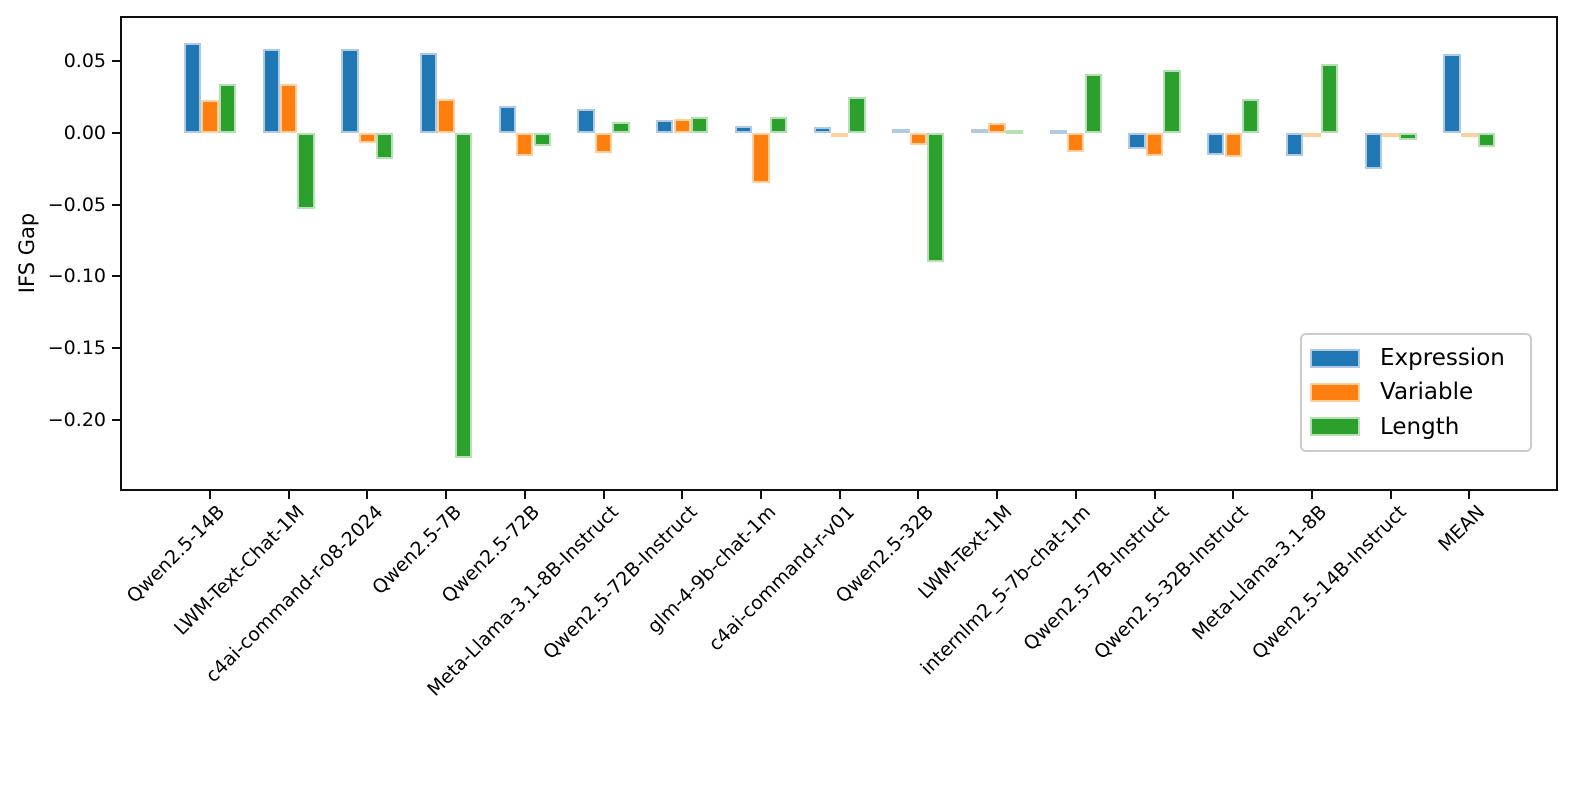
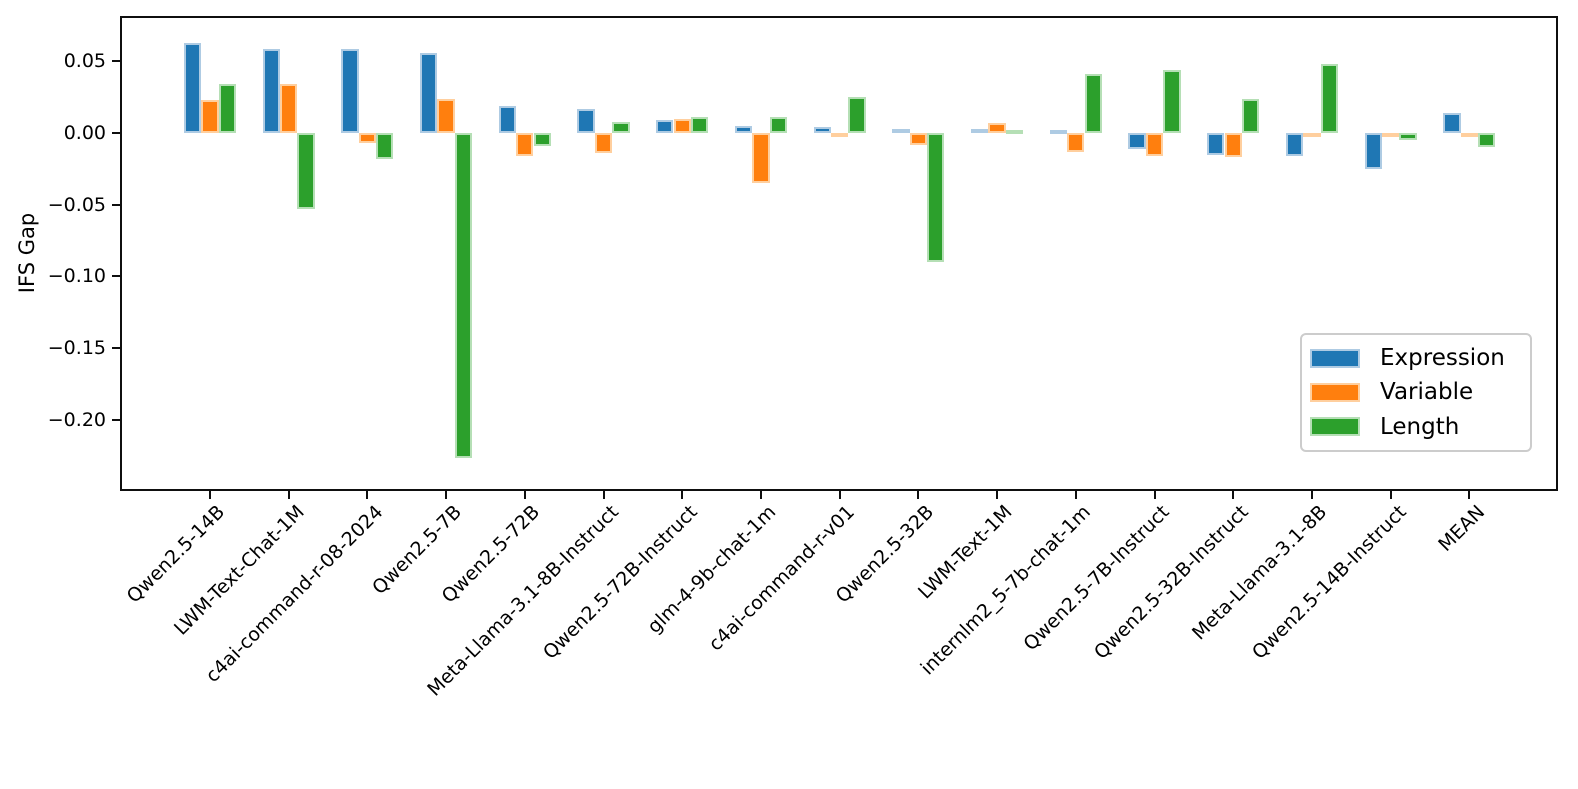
Expression/MEAN: 0.055 -> 0.014
